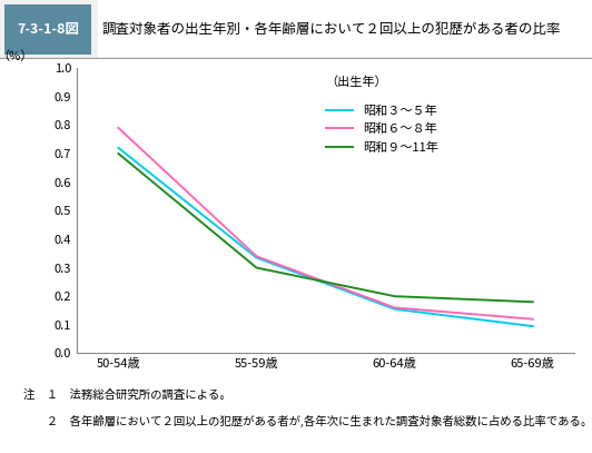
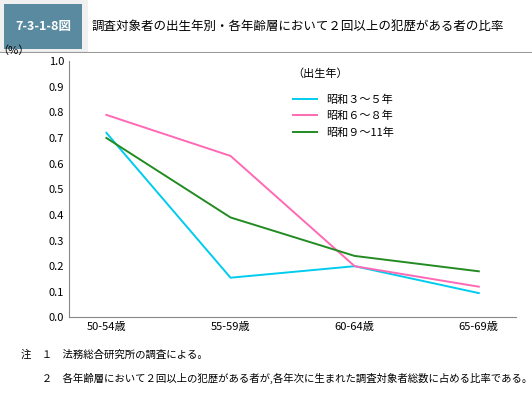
昭和３～５年/55-59歳: 0.335 -> 0.155
昭和６～８年/55-59歳: 0.34 -> 0.63
昭和９～11年/55-59歳: 0.30 -> 0.39
昭和３～５年/60-64歳: 0.155 -> 0.200
昭和６～８年/60-64歳: 0.16 -> 0.20
昭和９～11年/60-64歳: 0.20 -> 0.24
